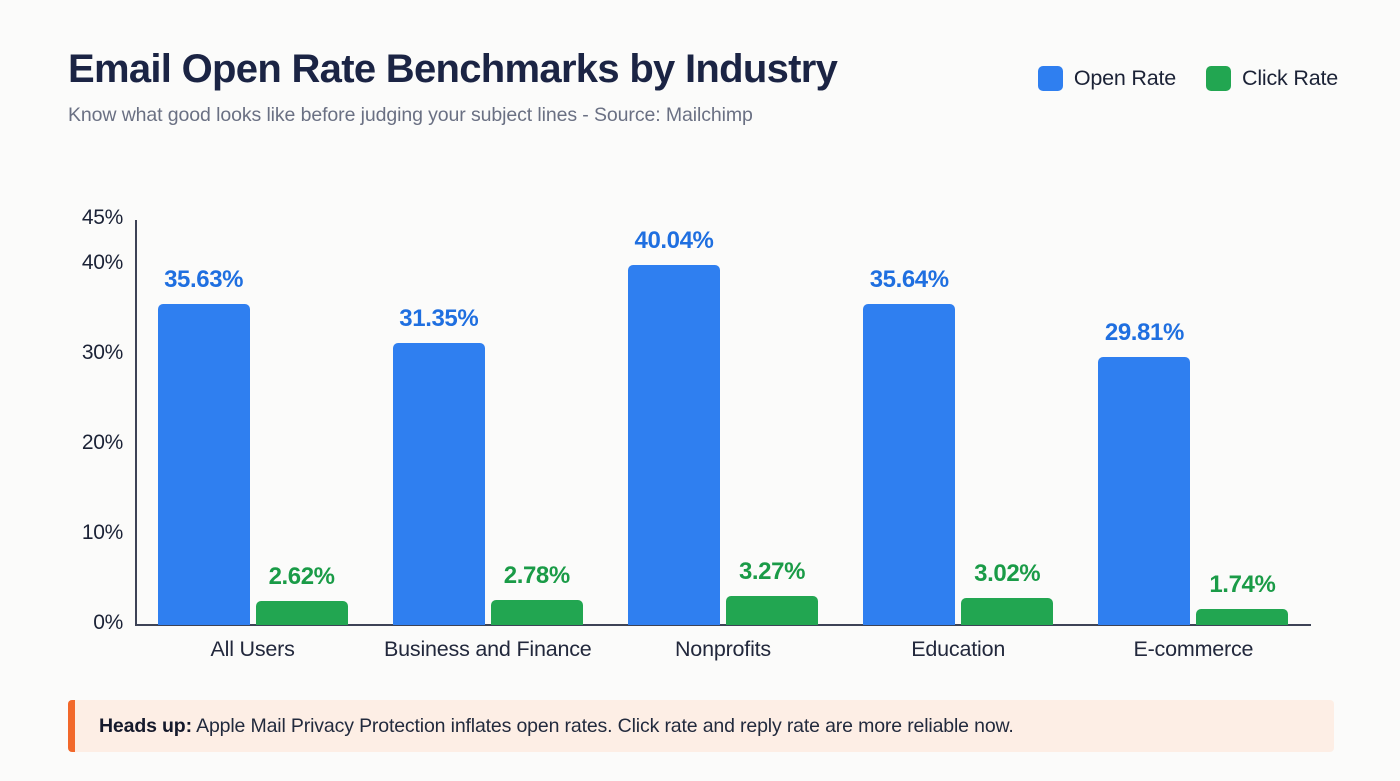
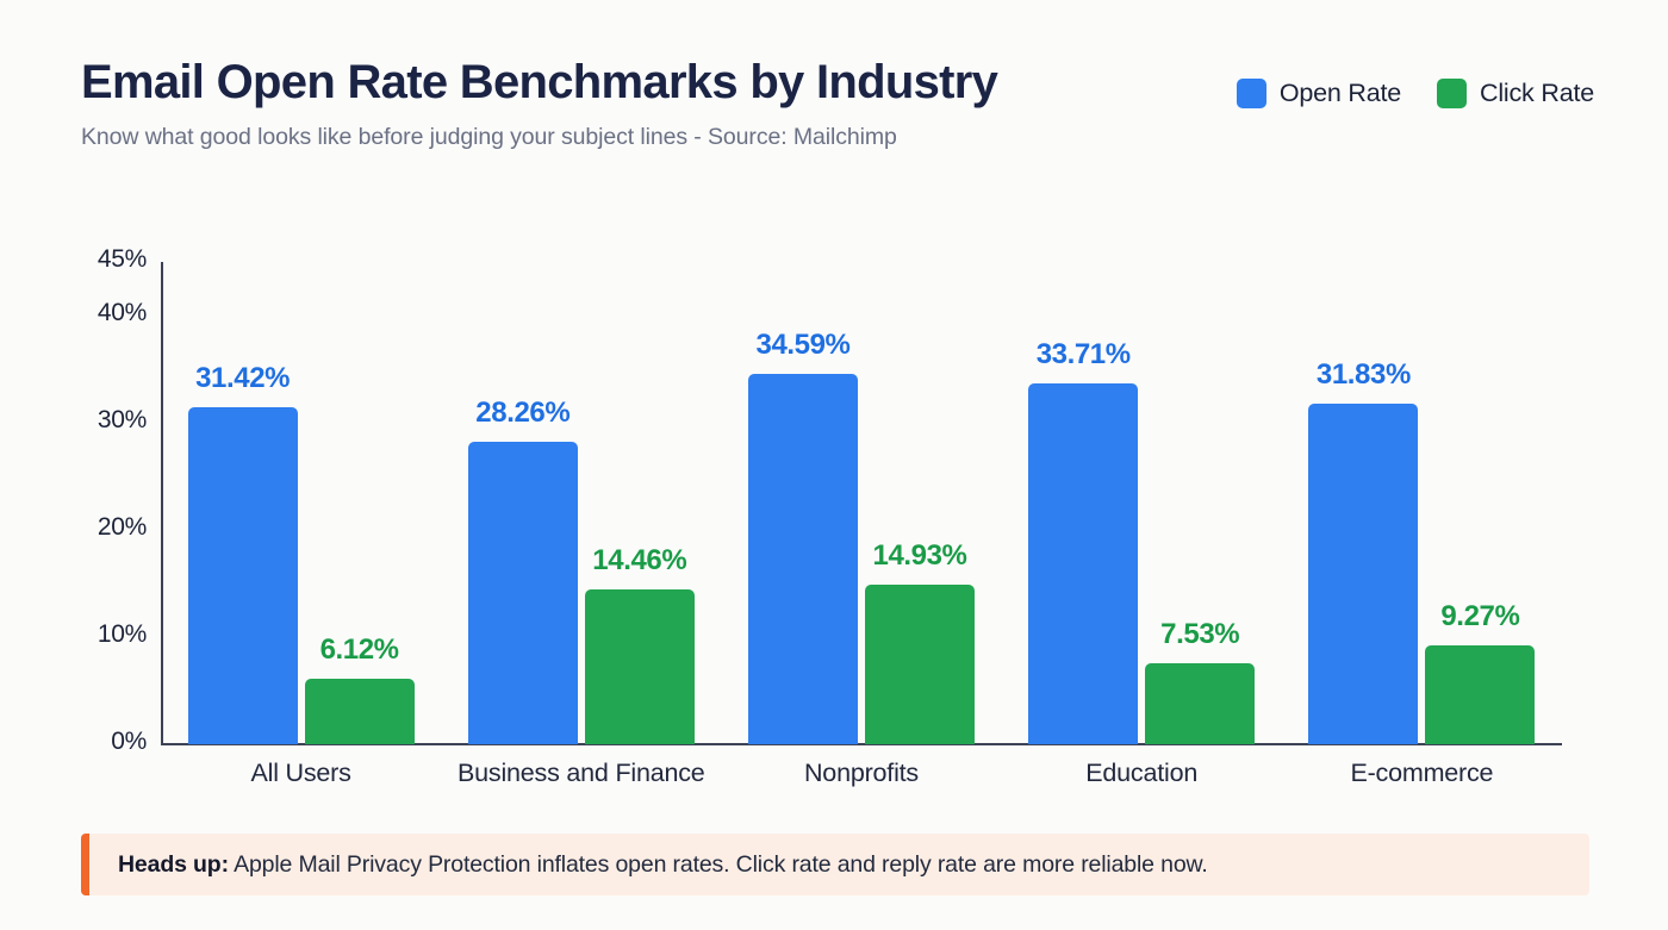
Open Rate/All Users: 35.63% -> 31.42%
Click Rate/All Users: 2.62% -> 6.12%
Open Rate/Business and Finance: 31.35% -> 28.26%
Click Rate/Business and Finance: 2.78% -> 14.46%
Open Rate/Nonprofits: 40.04% -> 34.59%
Click Rate/Nonprofits: 3.27% -> 14.93%
Open Rate/Education: 35.64% -> 33.71%
Click Rate/Education: 3.02% -> 7.53%
Open Rate/E-commerce: 29.81% -> 31.83%
Click Rate/E-commerce: 1.74% -> 9.27%
